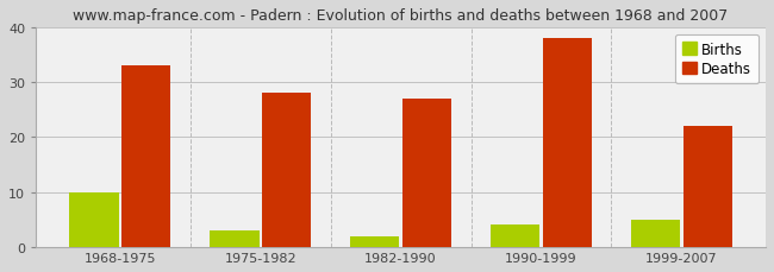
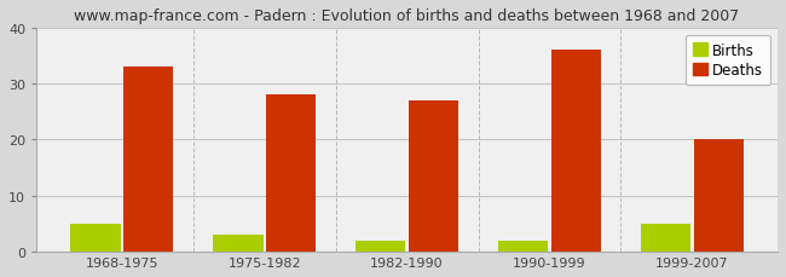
Births/1968-1975: 10 -> 5
Births/1990-1999: 4 -> 2
Deaths/1990-1999: 38 -> 36
Deaths/1999-2007: 22 -> 20
